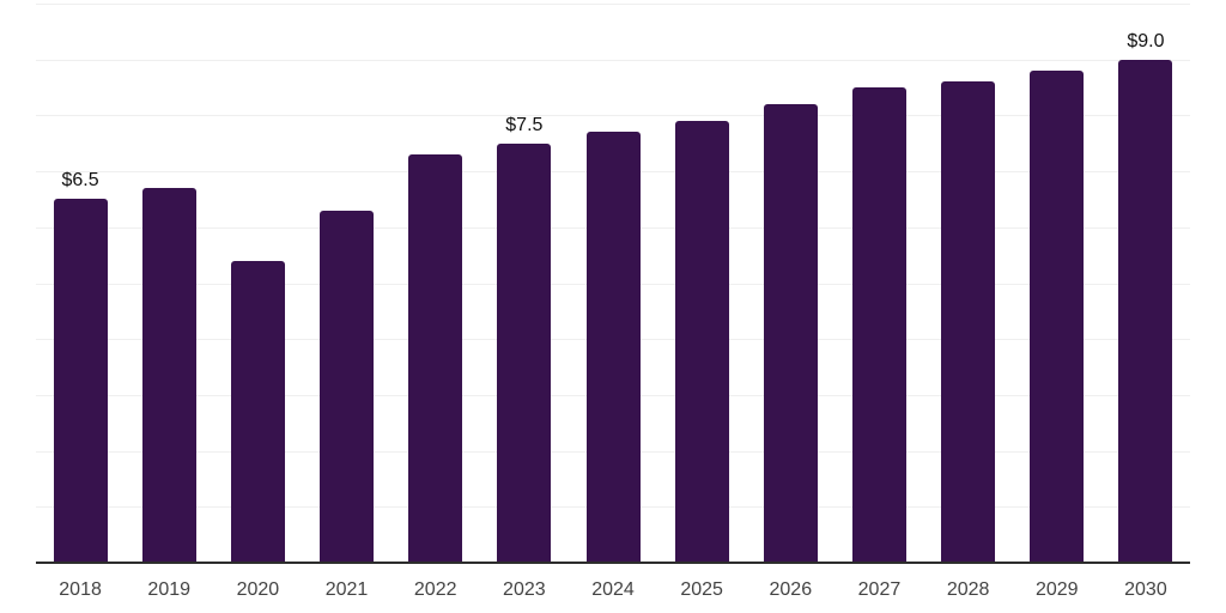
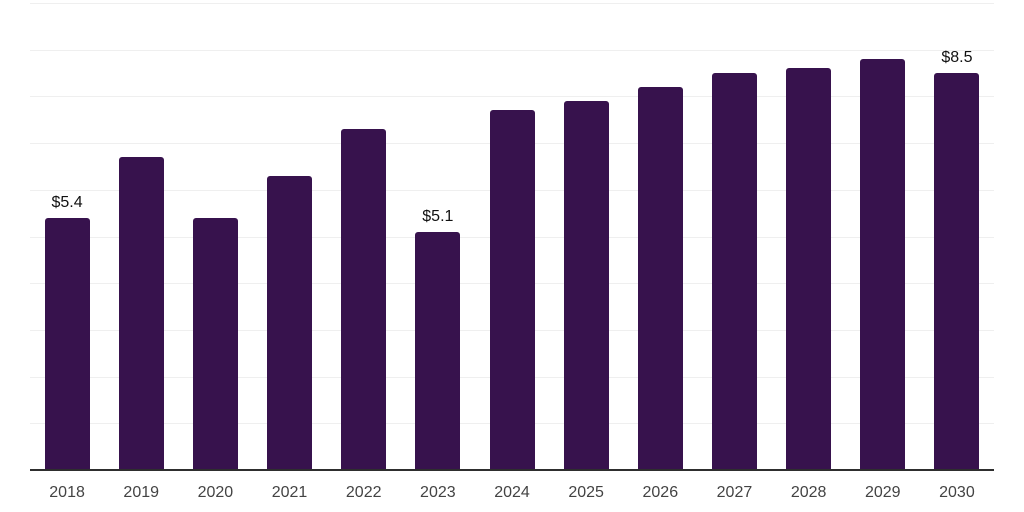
2018: $6.5 -> $5.4
2023: $7.5 -> $5.1
2030: $9.0 -> $8.5
